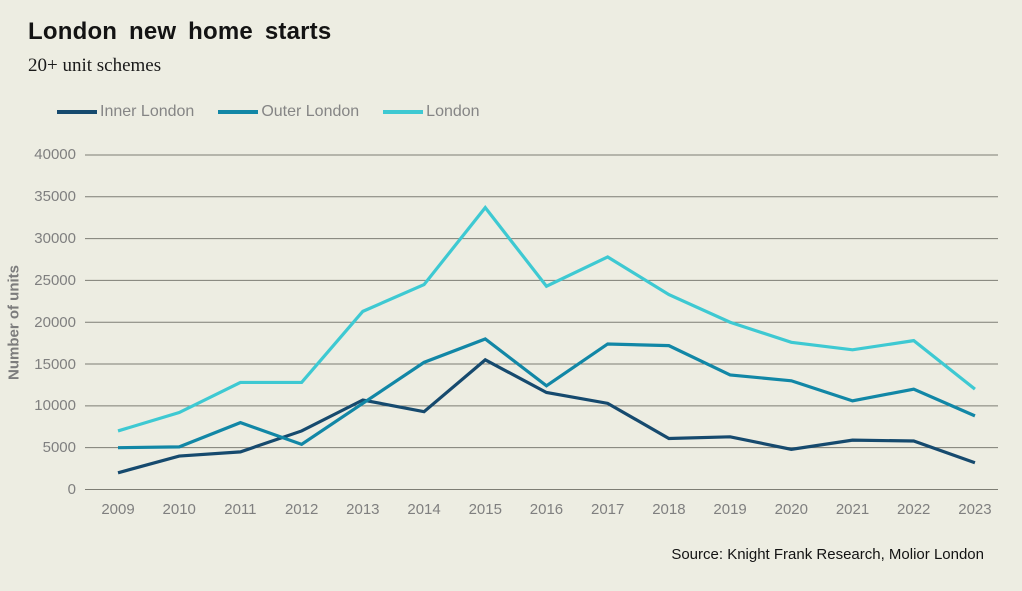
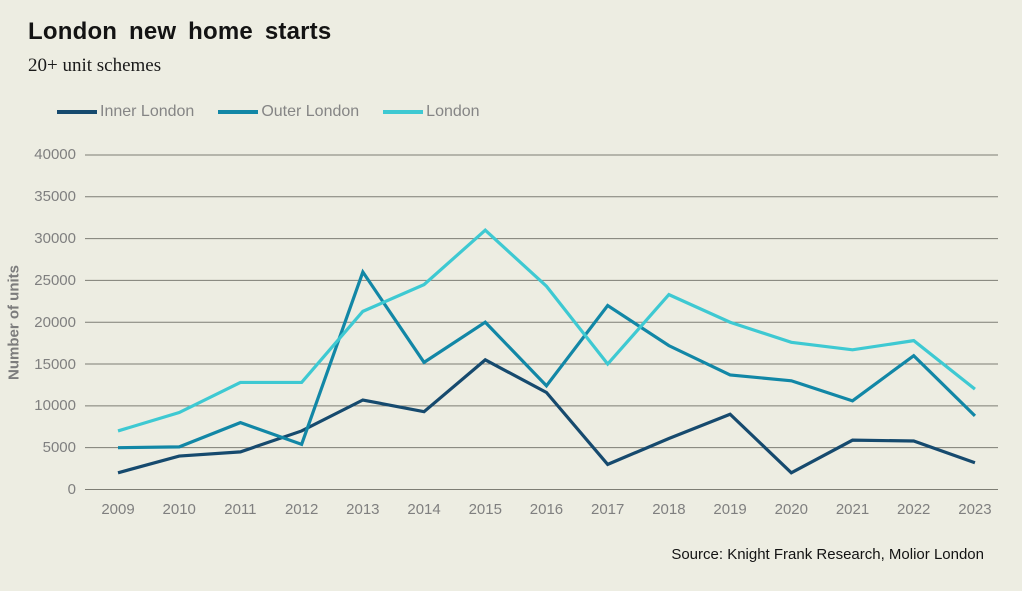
Outer London/2013: 10000 -> 26000
Outer London/2015: 18000 -> 20000
London/2015: 34000 -> 31000
Inner London/2017: 10000 -> 3000
Outer London/2017: 17000 -> 22000
London/2017: 28000 -> 15000
Inner London/2019: 6000 -> 9000
Inner London/2020: 5000 -> 2000
Outer London/2022: 12000 -> 16000
